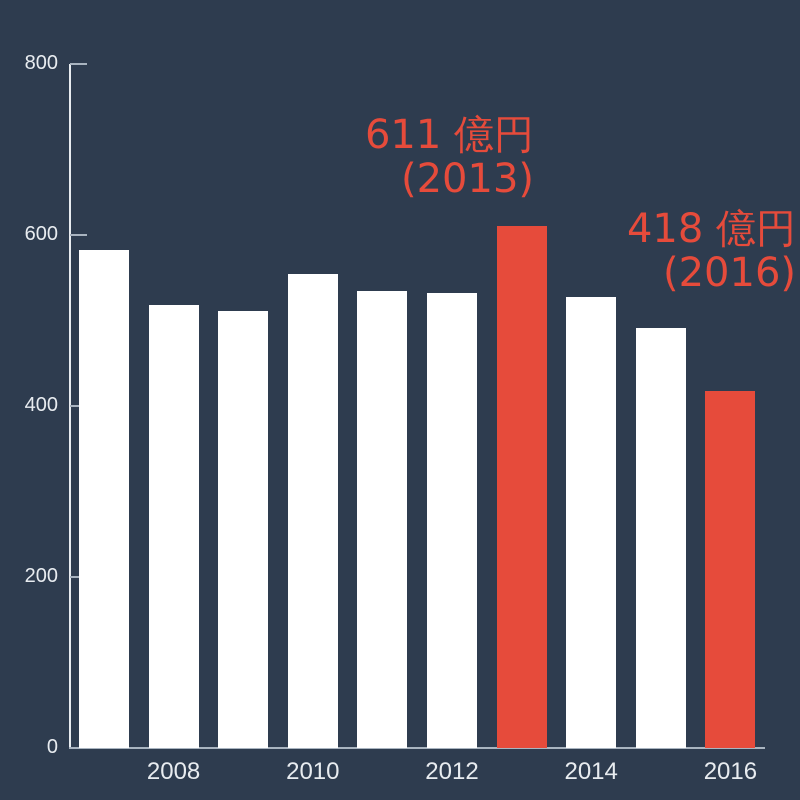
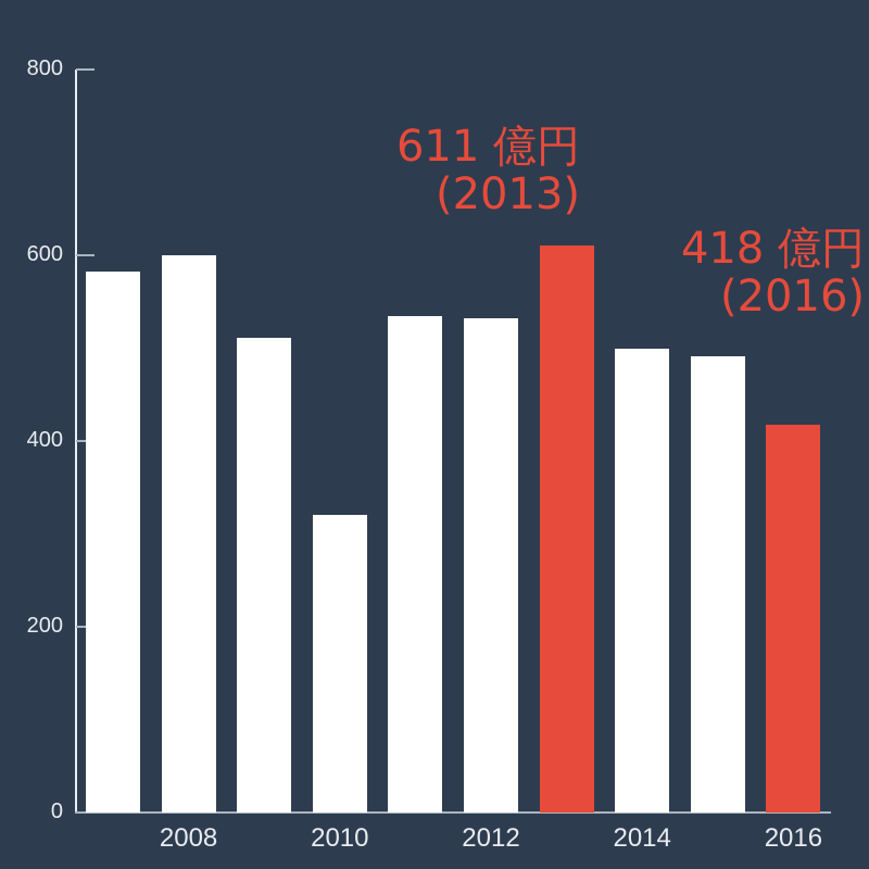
2008: 520 -> 600
2010: 550 -> 320
2014: 530 -> 500
